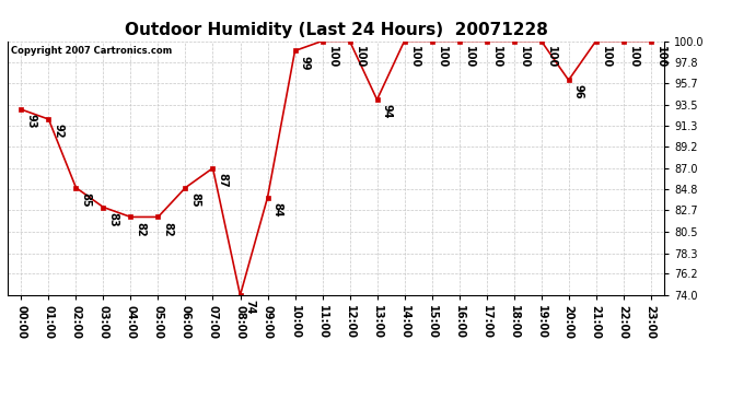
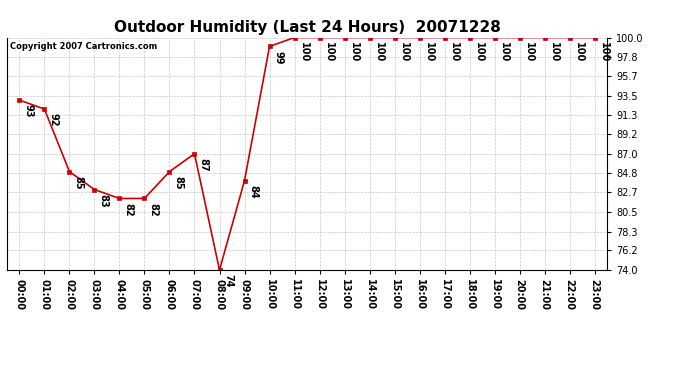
13:00: 94 -> 100
20:00: 96 -> 100
